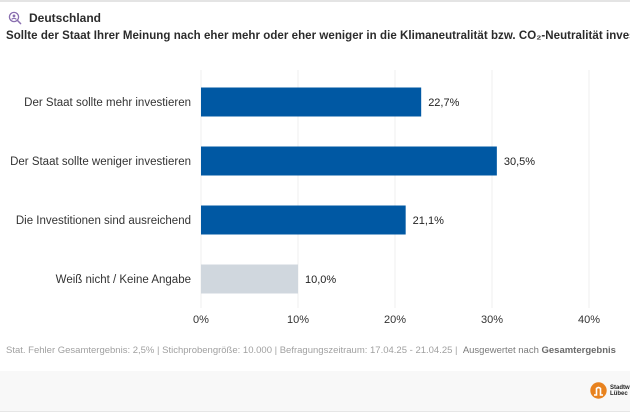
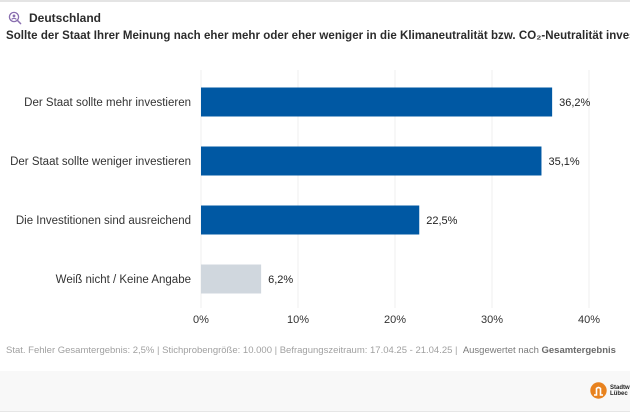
Der Staat sollte mehr investieren: 22,7% -> 36,2%
Der Staat sollte weniger investieren: 30,5% -> 35,1%
Die Investitionen sind ausreichend: 21,1% -> 22,5%
Weiß nicht / Keine Angabe: 10,0% -> 6,2%
